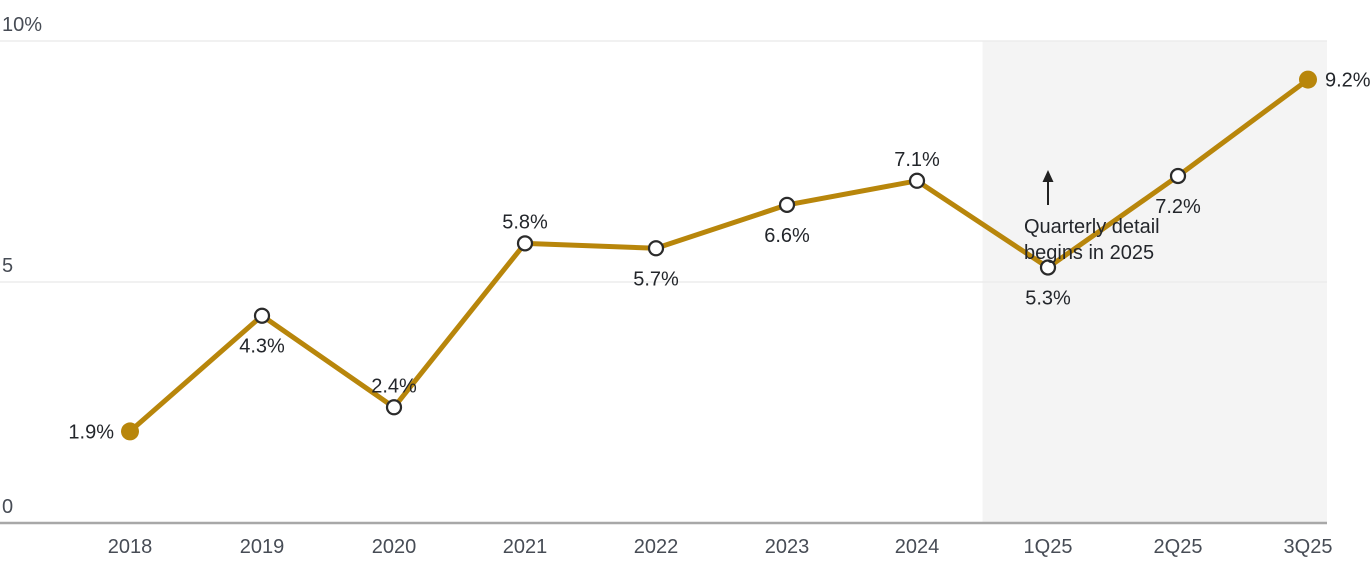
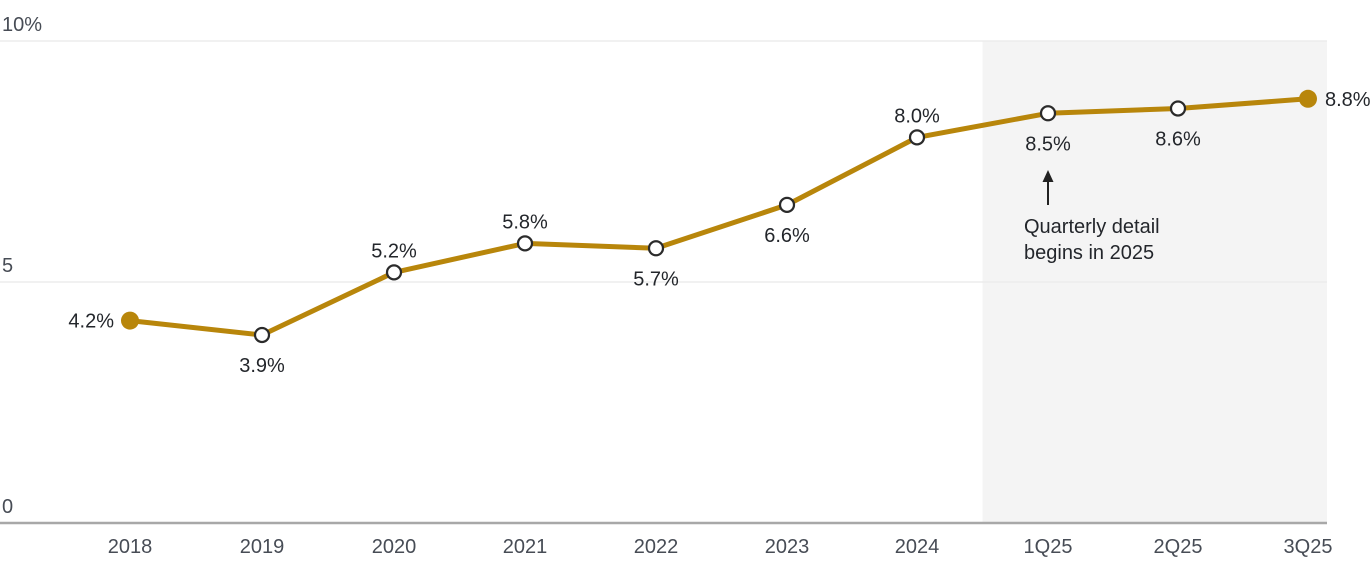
2018: 1.9% -> 4.2%
2019: 4.3% -> 3.9%
2020: 2.4% -> 5.2%
2024: 7.1% -> 8.0%
1Q25: 5.3% -> 8.5%
2Q25: 7.2% -> 8.6%
3Q25: 9.2% -> 8.8%
